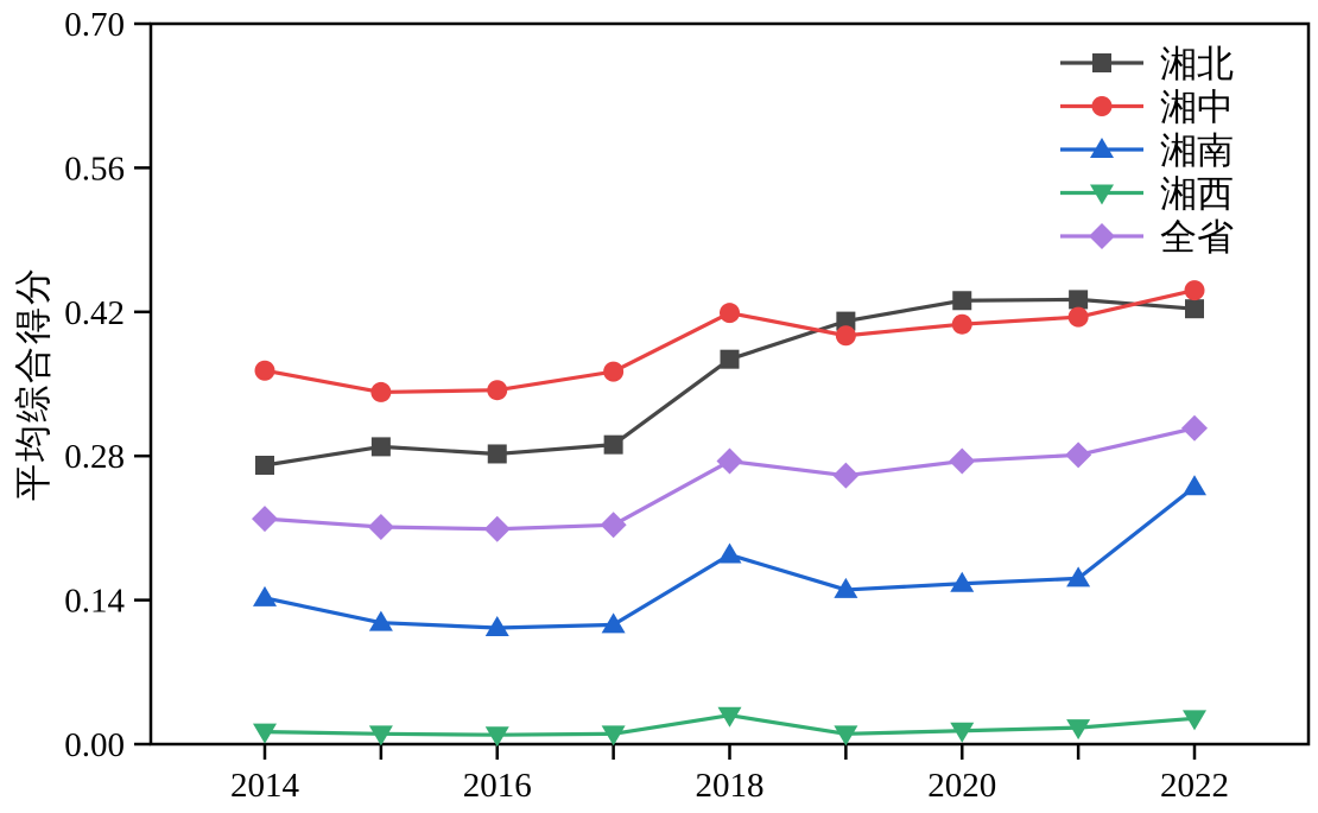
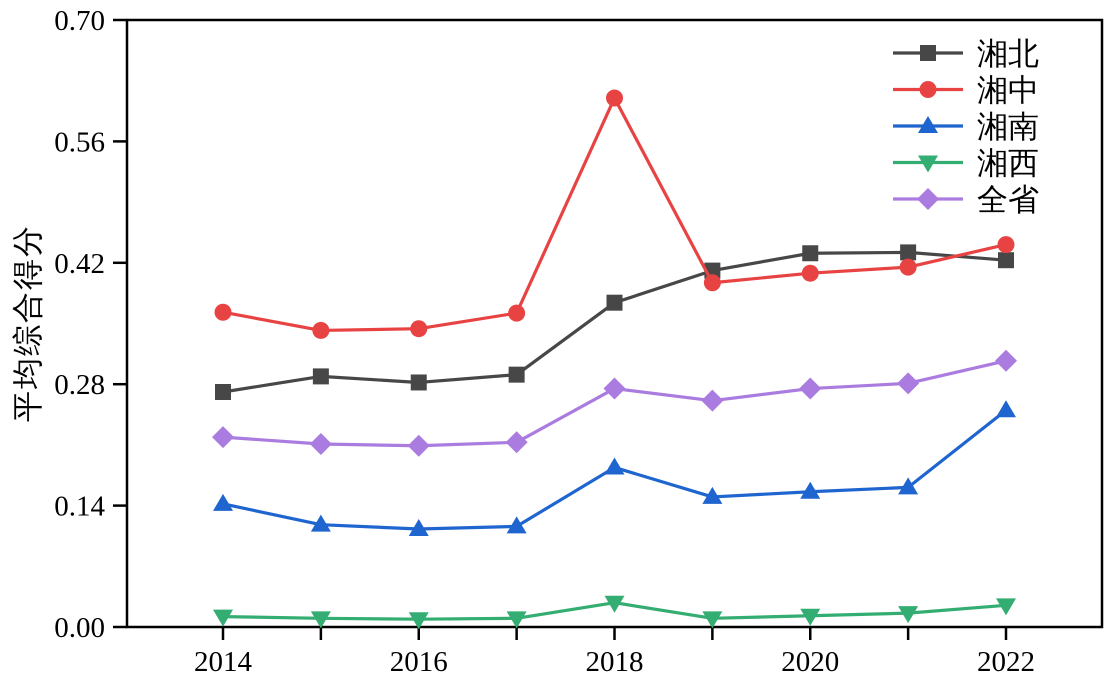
湘中/2018: 0.42 -> 0.61
